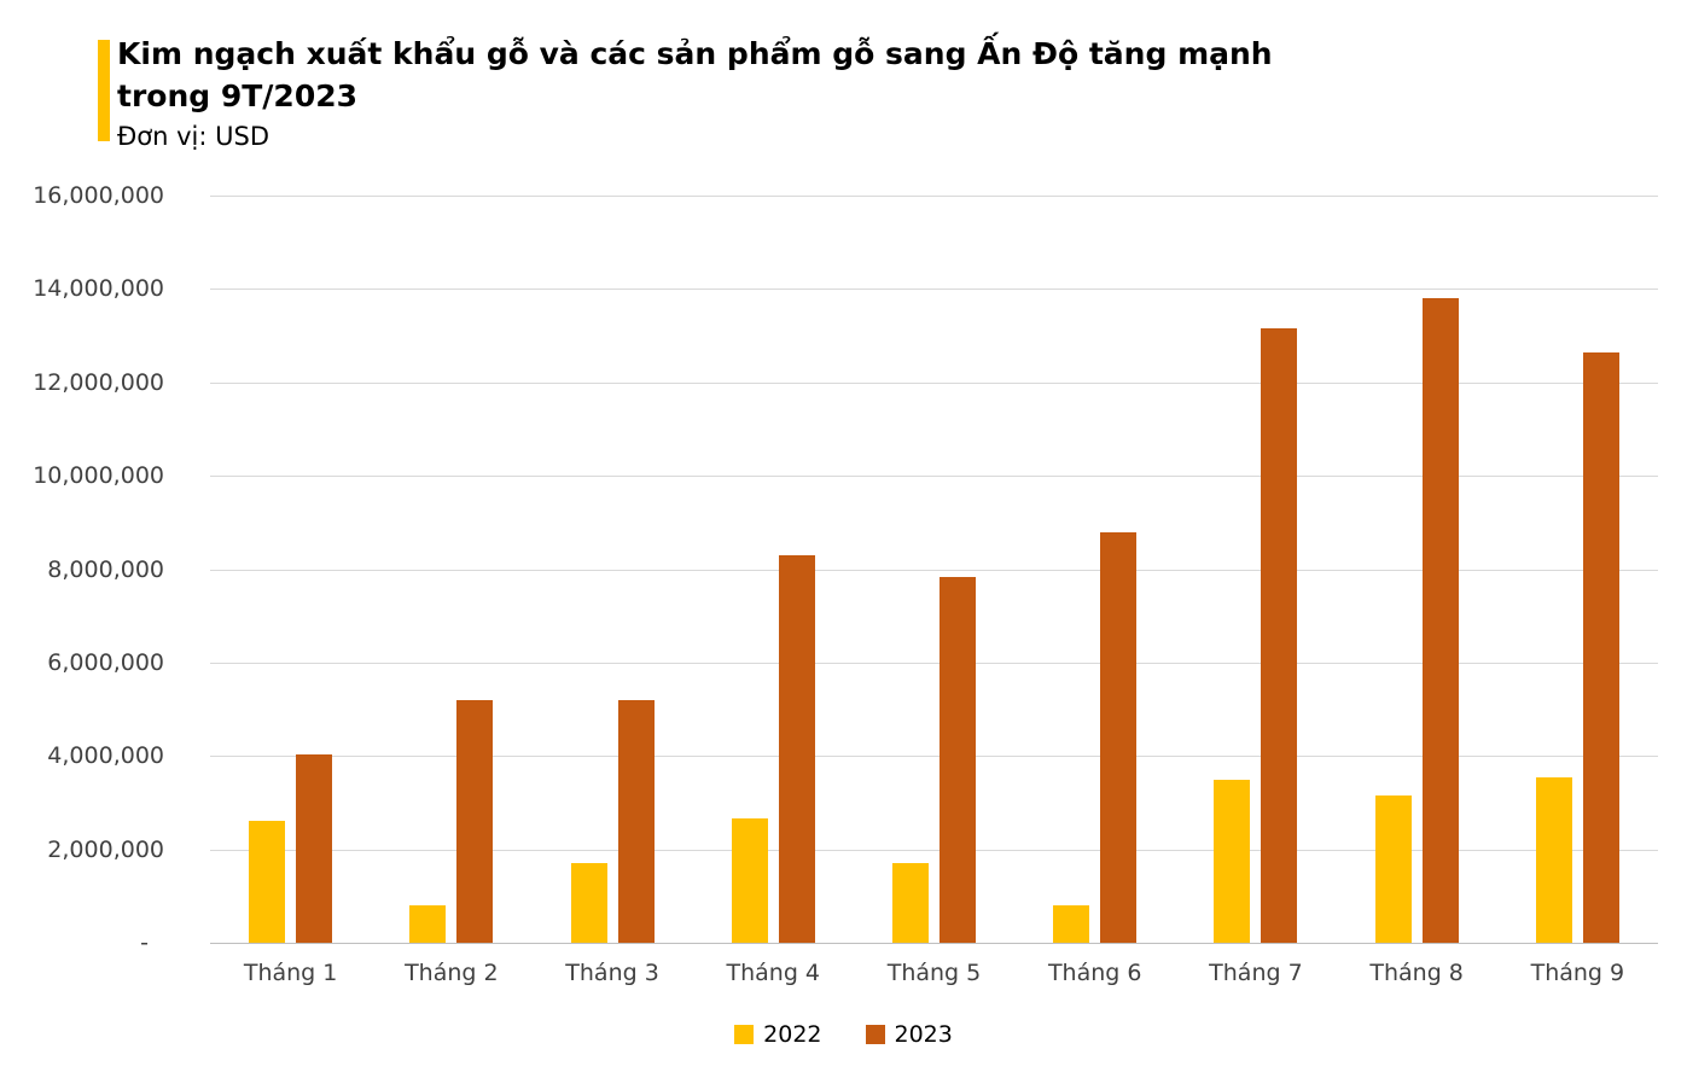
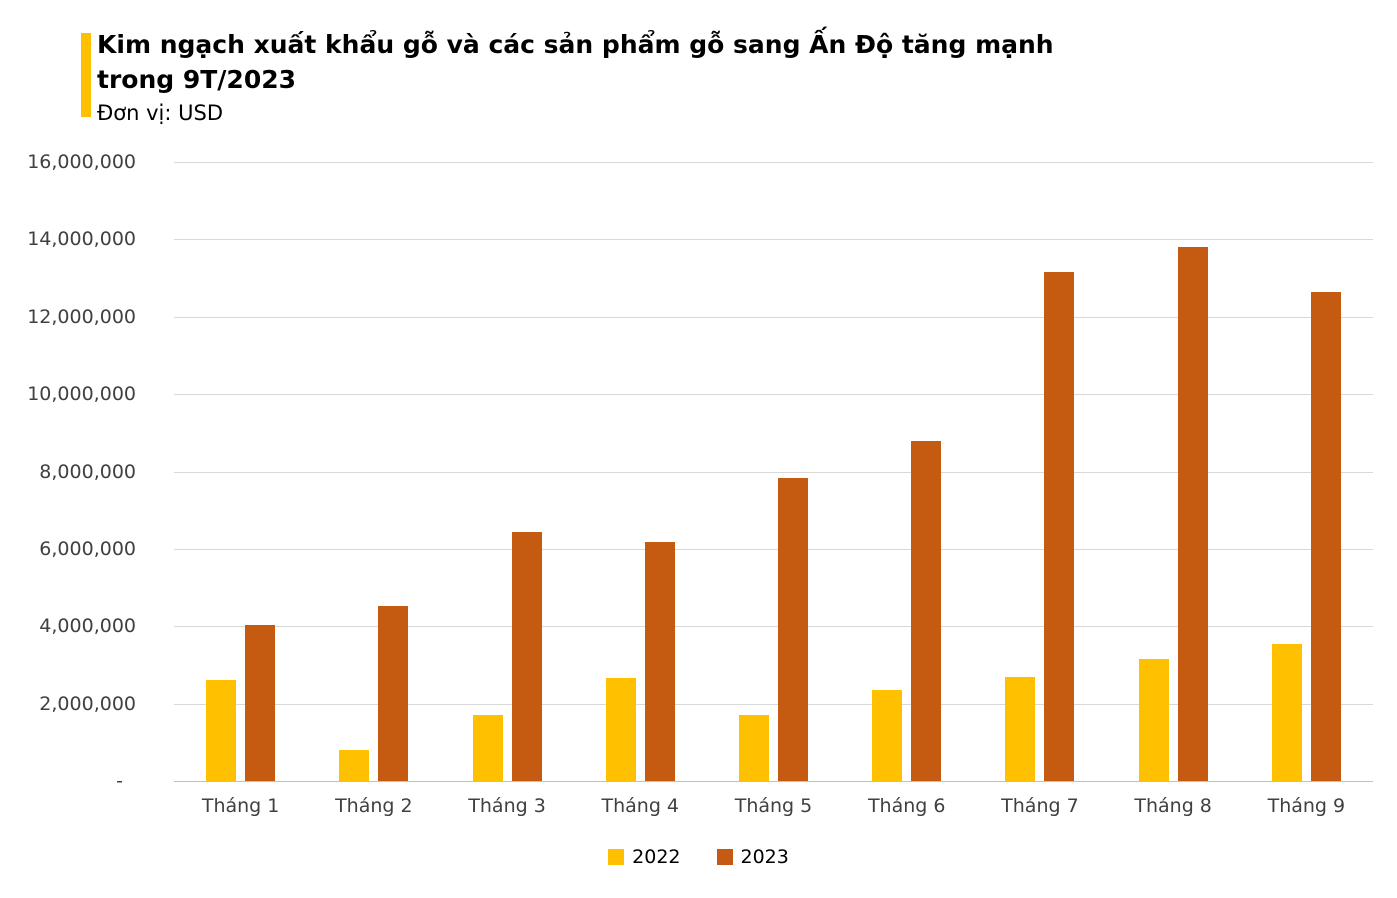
2023/Tháng 2: 5200000 -> 4500000
2023/Tháng 3: 5200000 -> 6400000
2023/Tháng 4: 8300000 -> 6200000
2022/Tháng 6: 800000 -> 2400000
2022/Tháng 7: 3500000 -> 2700000
